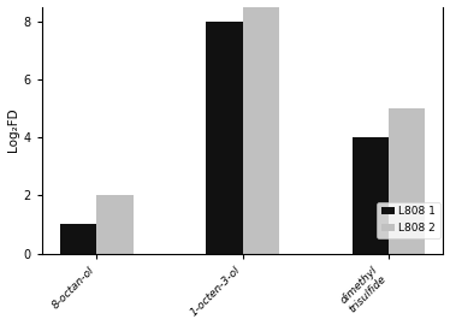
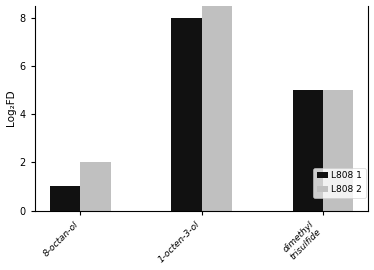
L808 1/dimethyl trisulfide: 4 -> 5
